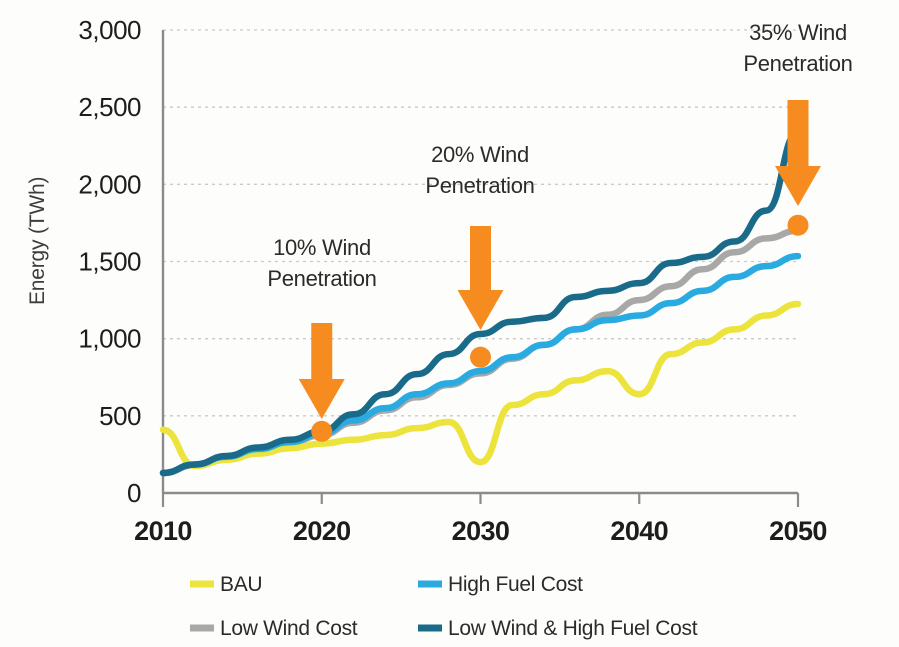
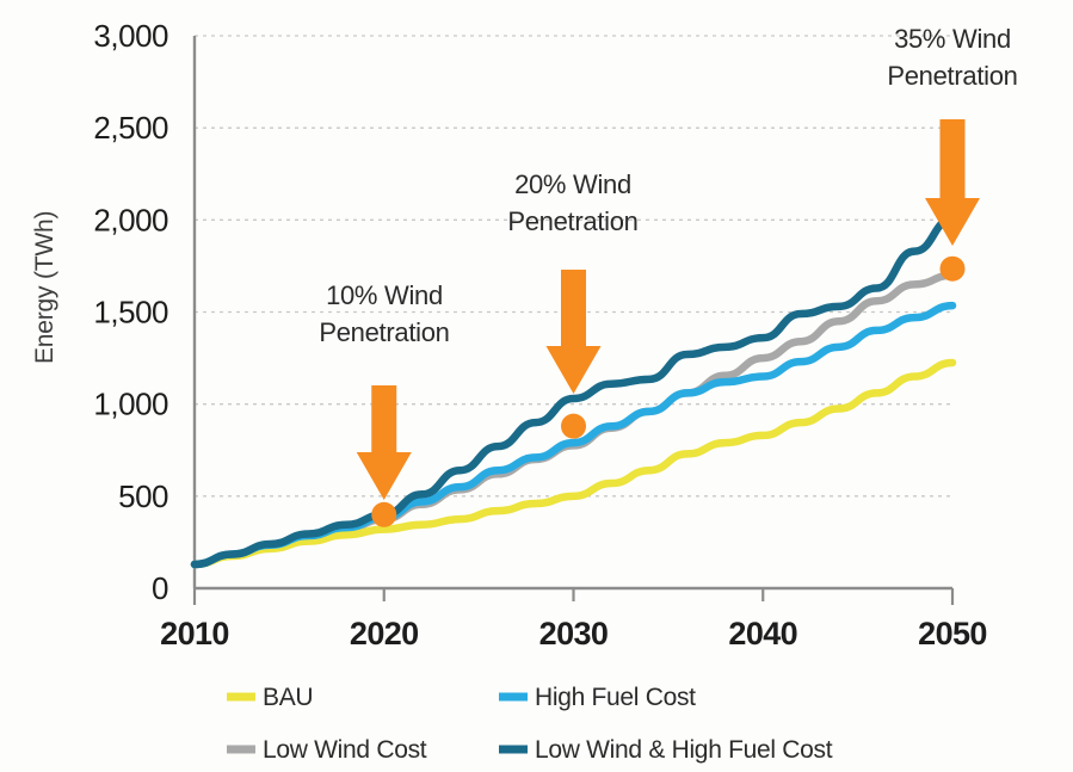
BAU/2010: 410 -> 130
BAU/2030: 200 -> 500
BAU/2040: 640 -> 830
Low Wind & High Fuel Cost/2050: 2340 -> 2000
